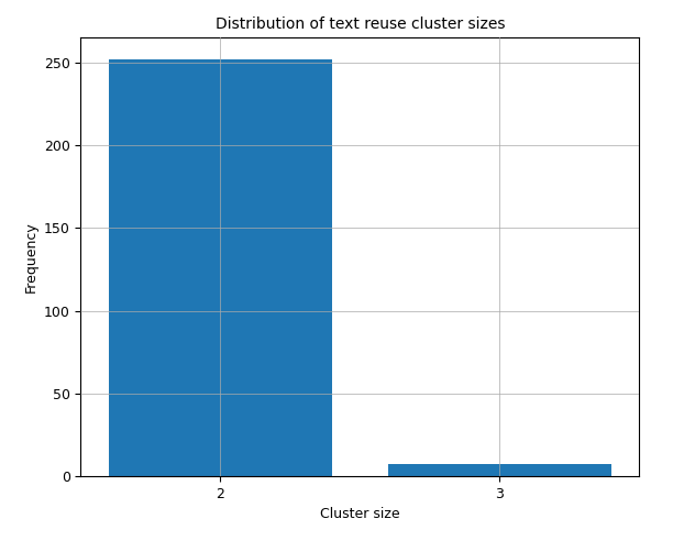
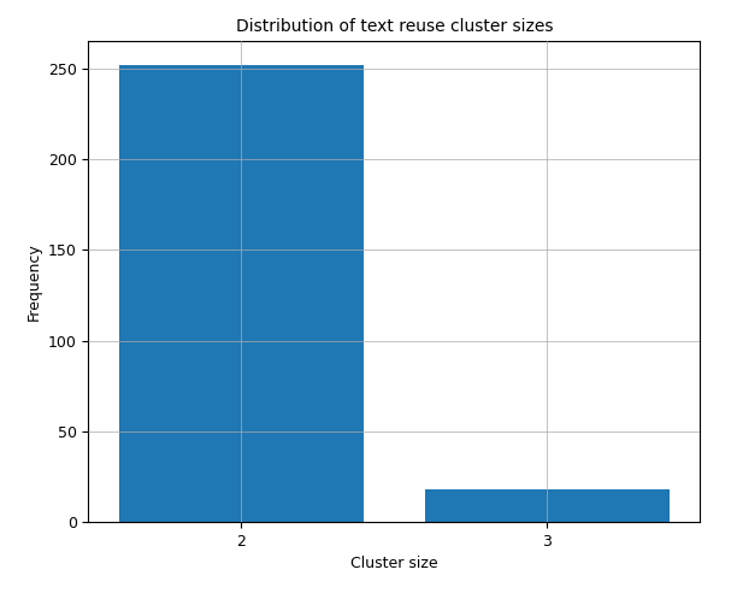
3: 7 -> 18
